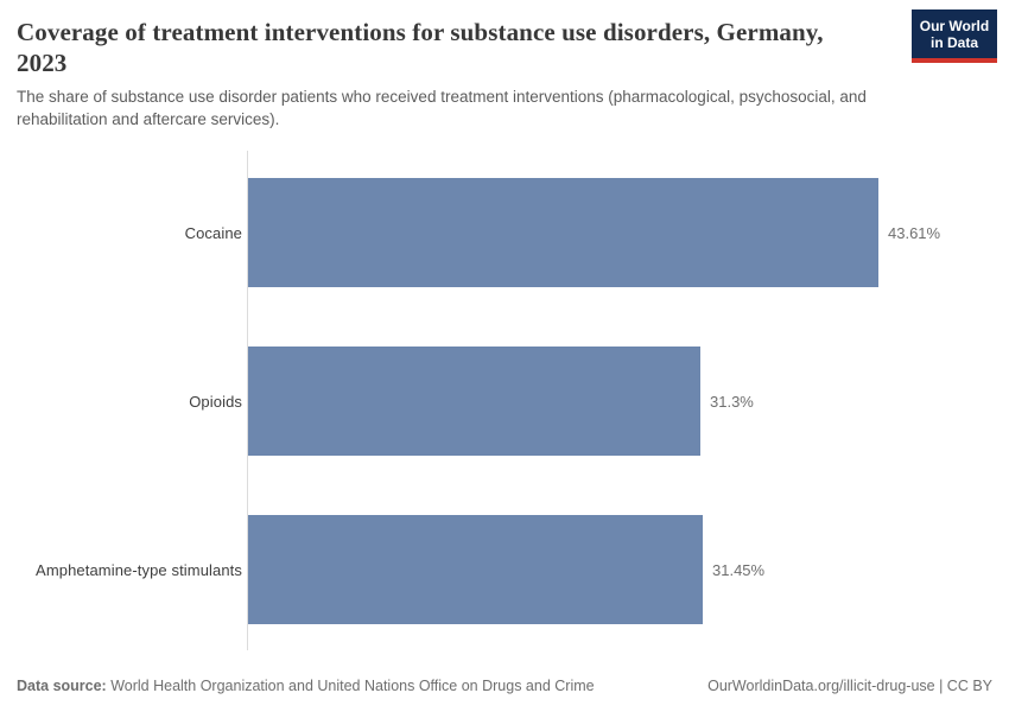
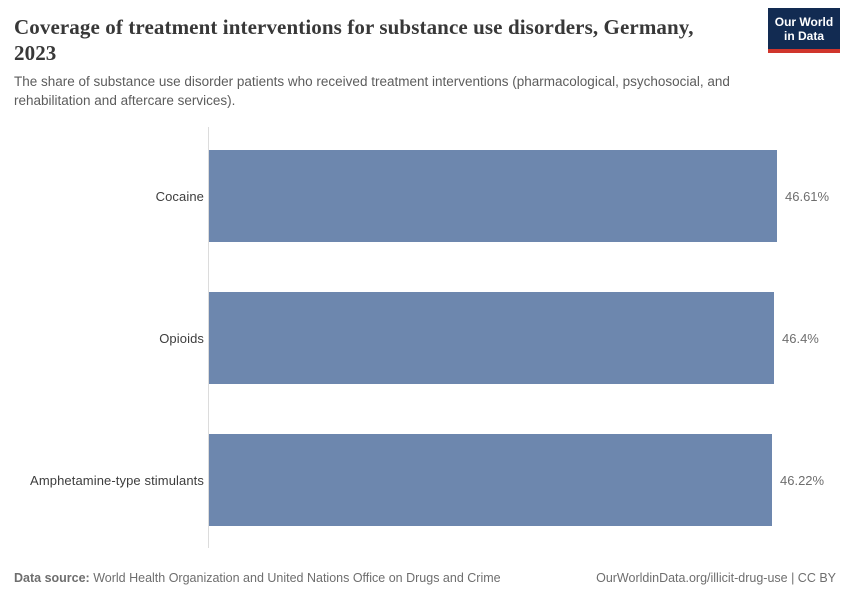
Cocaine: 43.61% -> 46.61%
Opioids: 31.3% -> 46.4%
Amphetamine-type stimulants: 31.45% -> 46.22%
